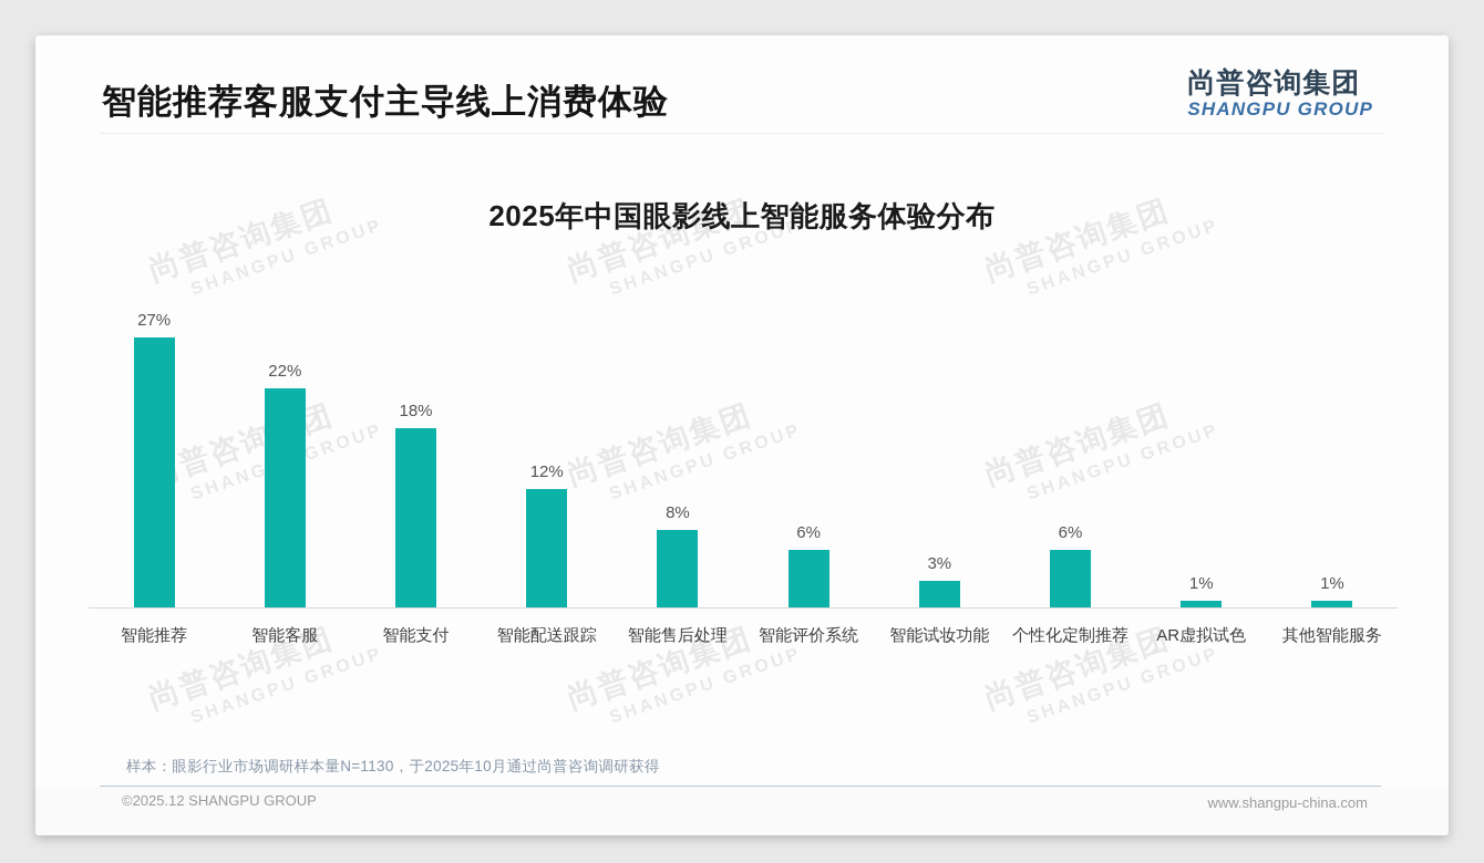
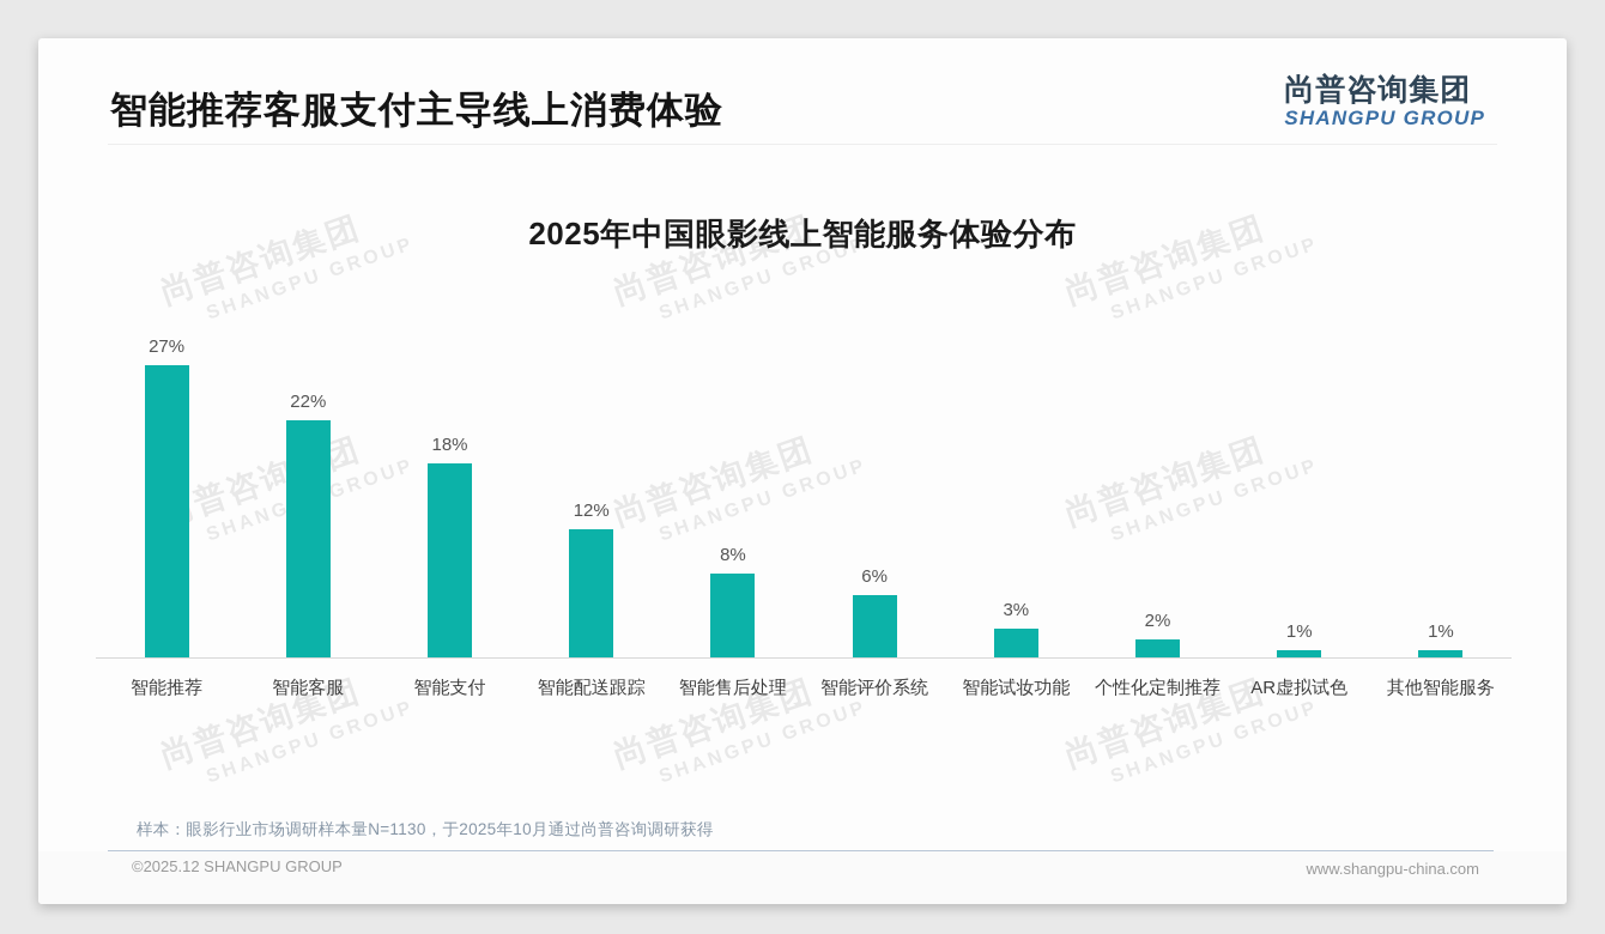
个性化定制推荐: 6% -> 2%
